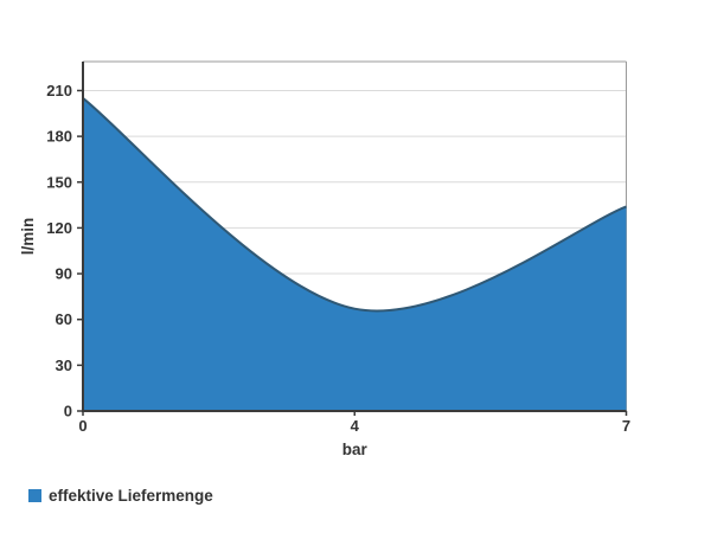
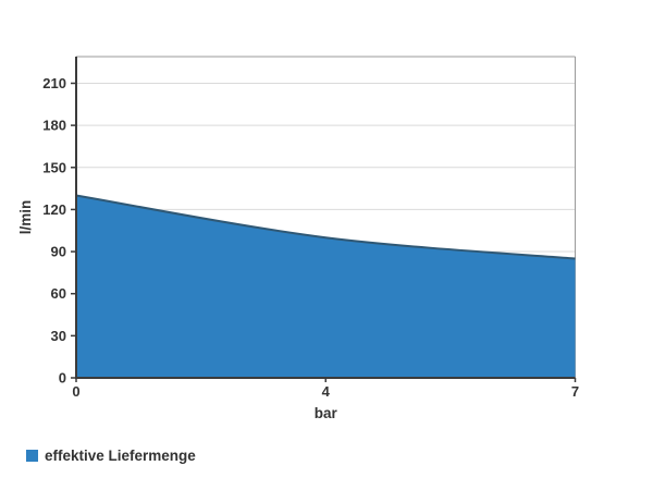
0: 205 -> 130
4: 67 -> 100
7: 134 -> 85
